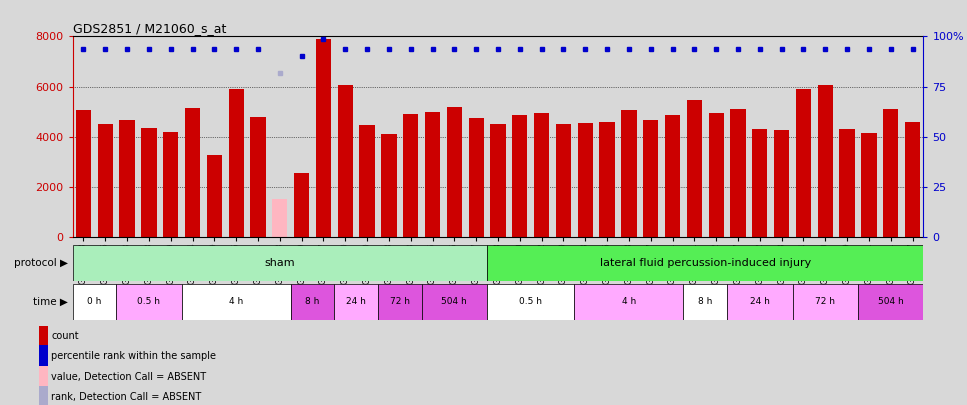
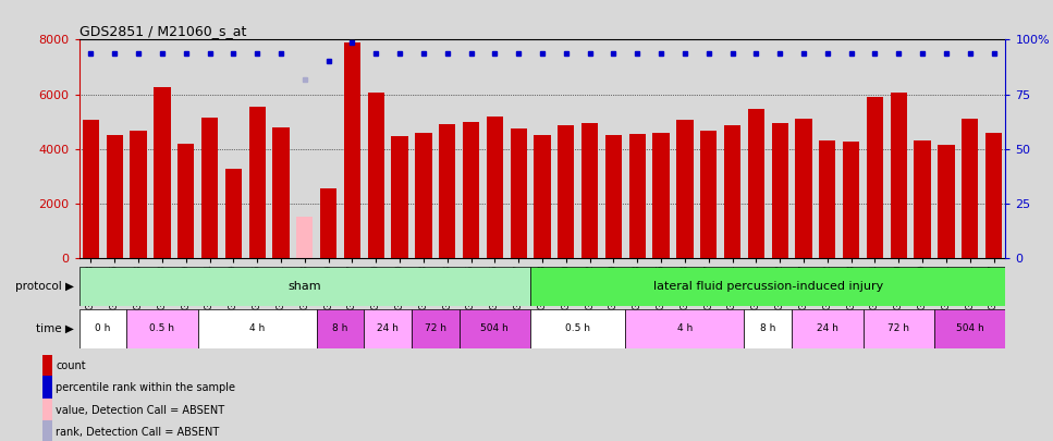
GSM44488: 4350 -> 6250
GSM44486: 5900 -> 5550
GSM44508: 4100 -> 4600
